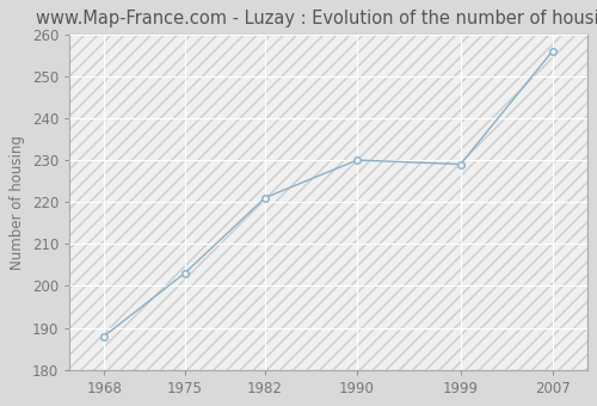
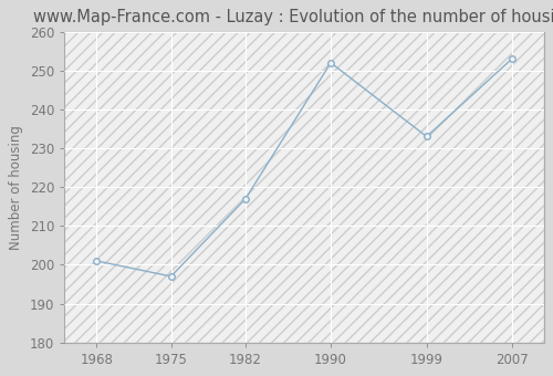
1968: 188 -> 201
1975: 203 -> 197
1982: 221 -> 217
1990: 230 -> 252
1999: 229 -> 233
2007: 256 -> 253
